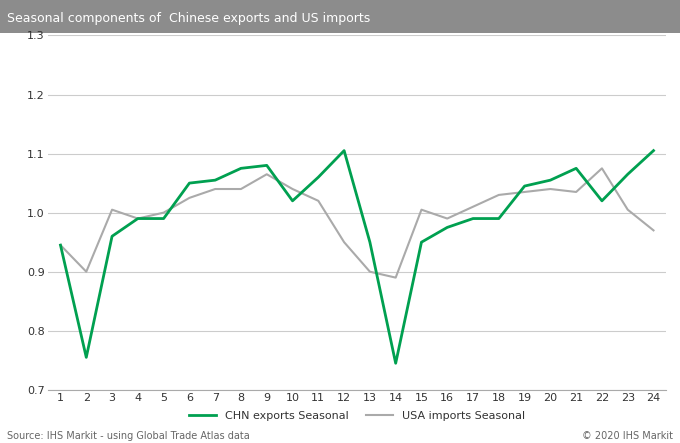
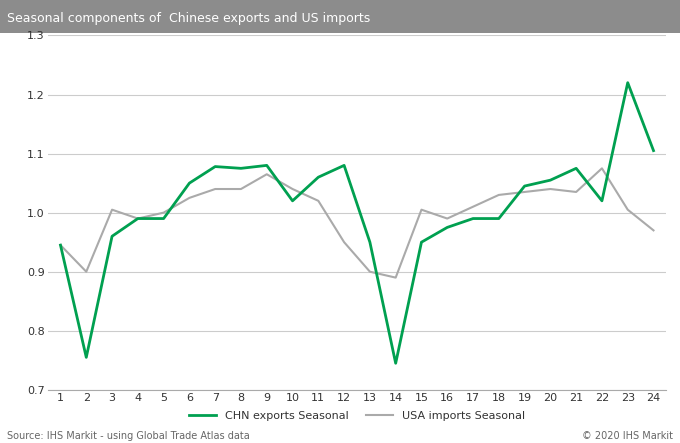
CHN exports Seasonal/7: 1.055 -> 1.078
CHN exports Seasonal/12: 1.105 -> 1.080
CHN exports Seasonal/23: 1.065 -> 1.220
